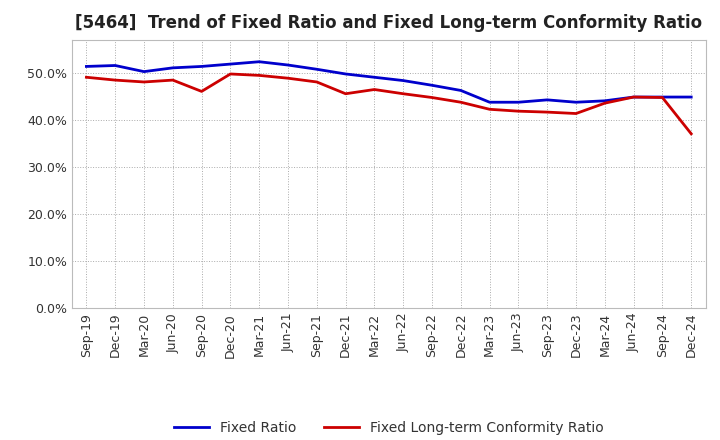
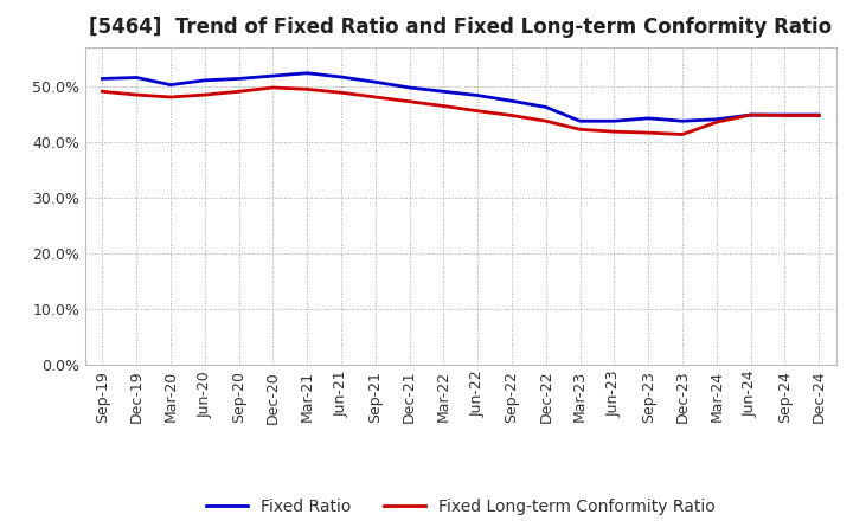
Fixed Long-term Conformity Ratio/Sep-20: 46.0% -> 49.0%
Fixed Long-term Conformity Ratio/Dec-21: 45.5% -> 47.2%
Fixed Long-term Conformity Ratio/Dec-24: 37.0% -> 44.7%
